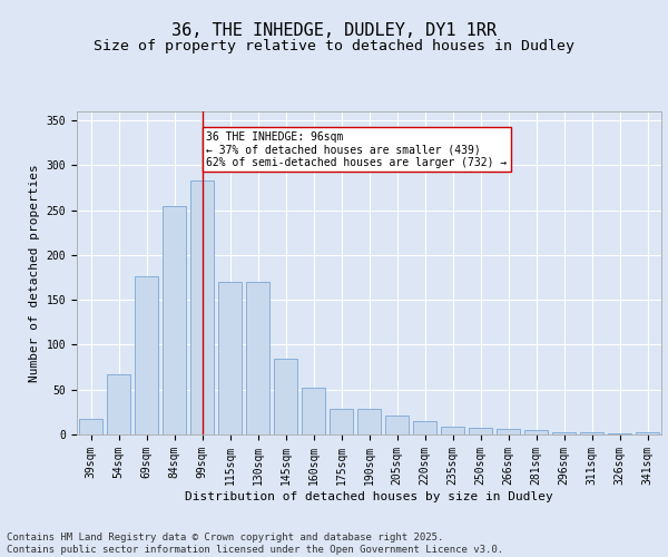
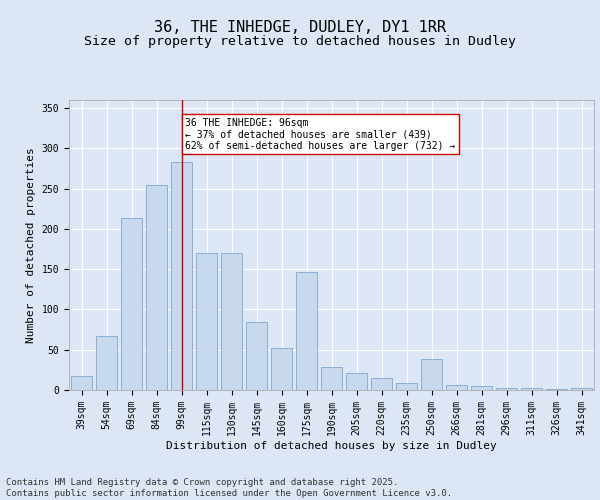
69sqm: 176 -> 214
175sqm: 29 -> 146
250sqm: 7 -> 38
